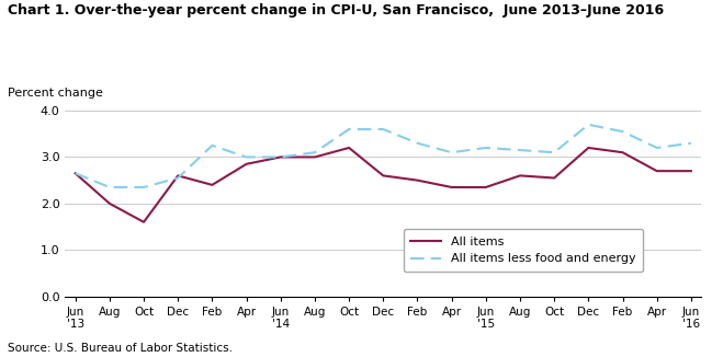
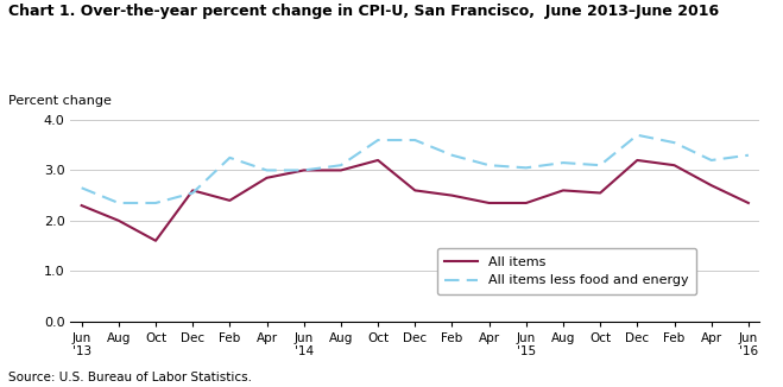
All items/Jun '13: 2.65 -> 2.30
All items less food and energy/Jun '15: 3.20 -> 3.05
All items/Jun '16: 2.70 -> 2.35
